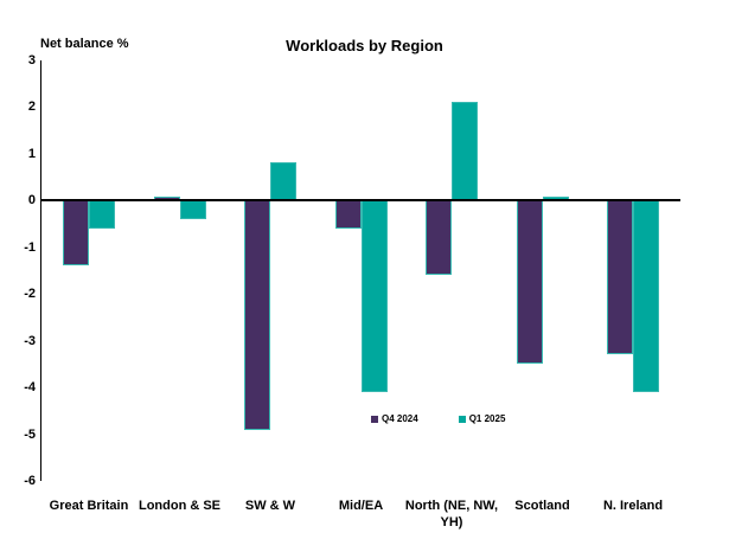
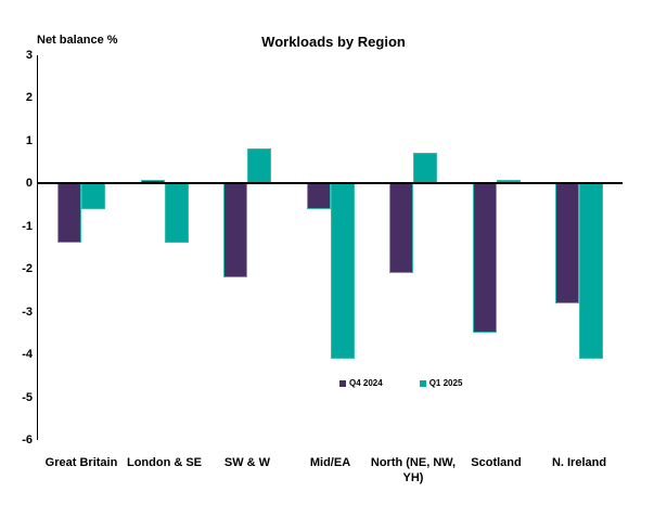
Q1 2025/London & SE: -0.4 -> -1.4
Q4 2024/SW & W: -4.9 -> -2.2
Q4 2024/North (NE, NW, YH): -1.6 -> -2.1
Q1 2025/North (NE, NW, YH): 2.1 -> 0.7
Q4 2024/N. Ireland: -3.3 -> -2.8
